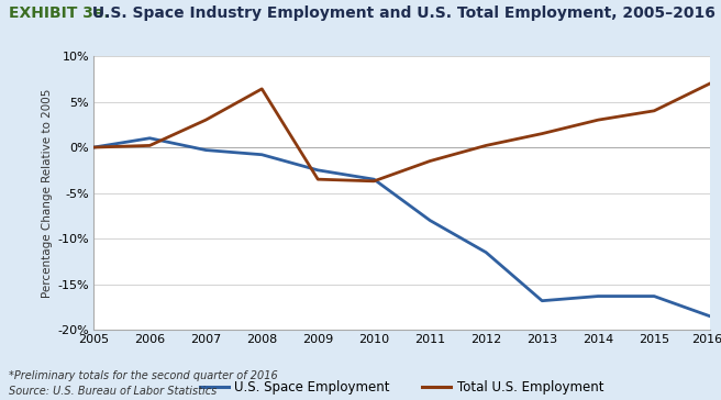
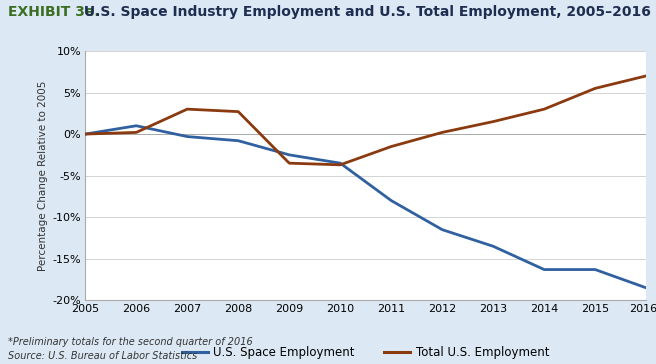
Total U.S. Employment/2008: 6.4% -> 2.7%
U.S. Space Employment/2013: -16.8% -> -13.5%
Total U.S. Employment/2015: 4.0% -> 5.5%
